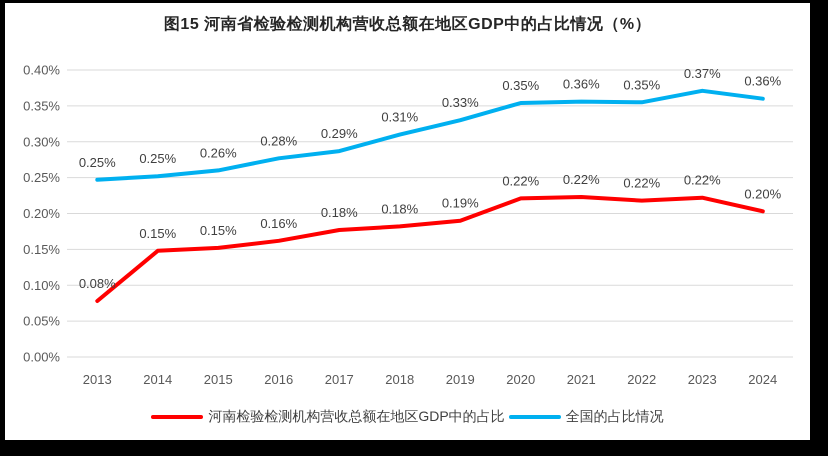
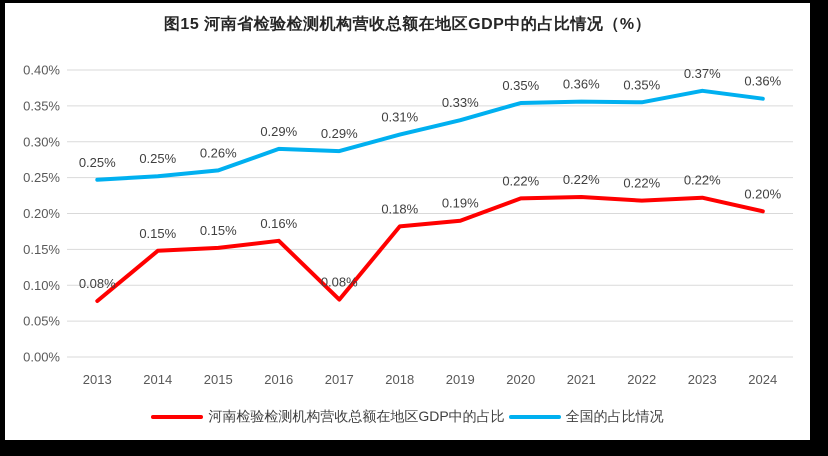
全国的占比情况/2016: 0.28% -> 0.29%
河南检验检测机构营收总额在地区GDP中的占比/2017: 0.18% -> 0.08%
